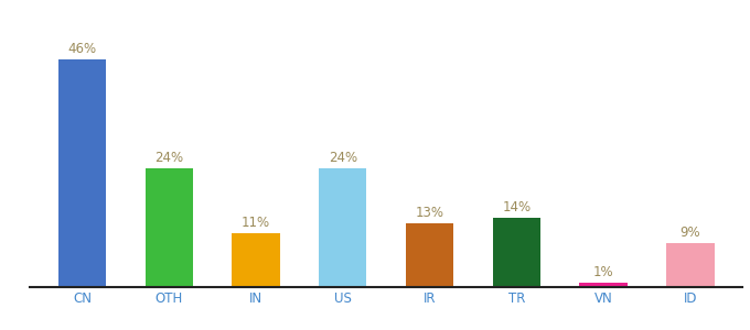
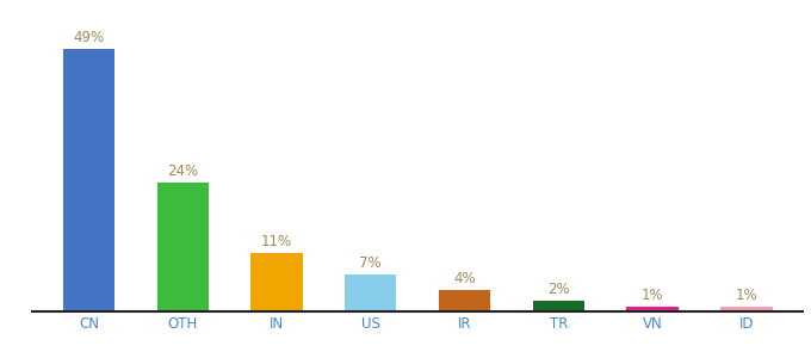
CN: 46% -> 49%
US: 24% -> 7%
IR: 13% -> 4%
TR: 14% -> 2%
ID: 9% -> 1%
